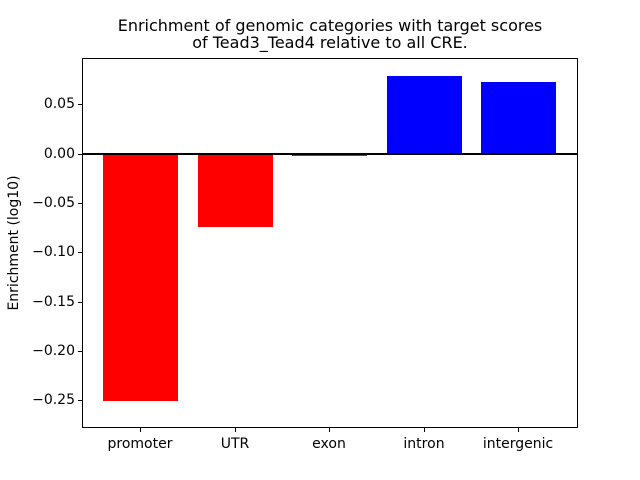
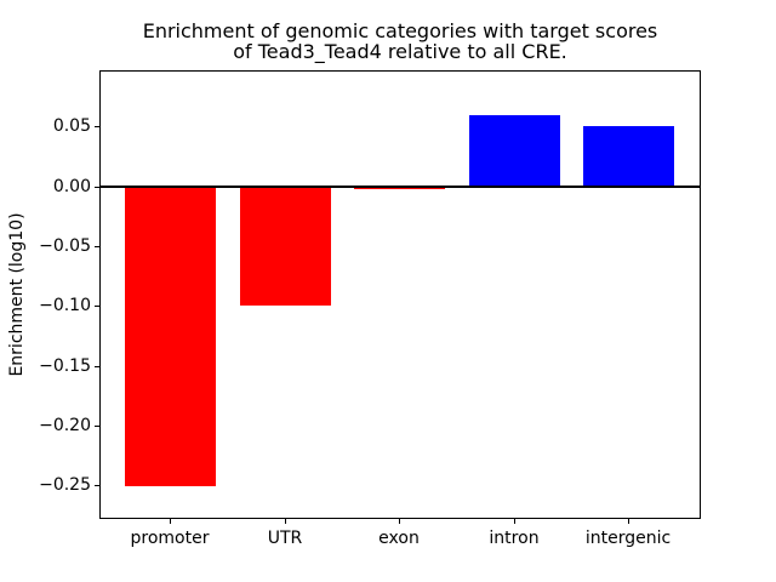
UTR: -0.07 -> -0.10
intron: 0.08 -> 0.06
intergenic: 0.07 -> 0.05
